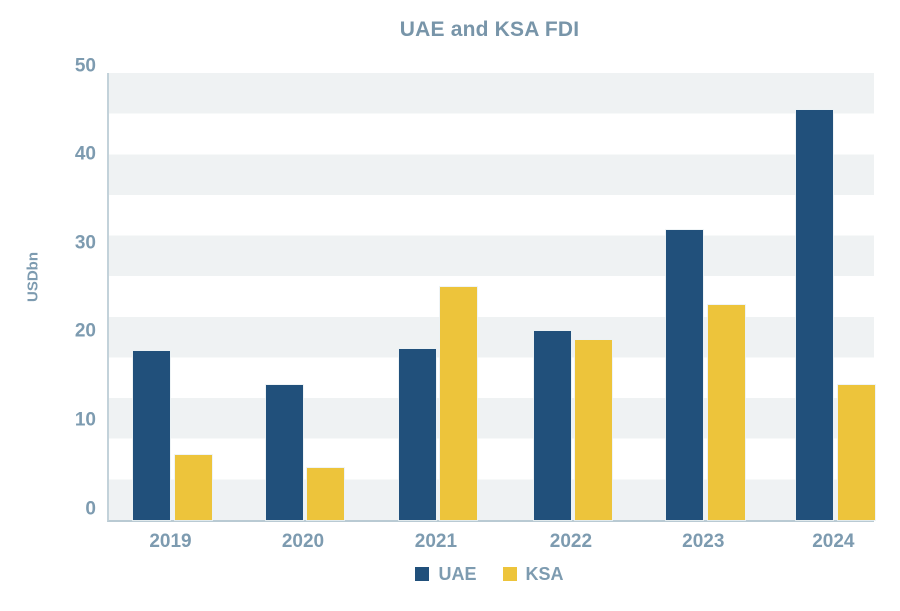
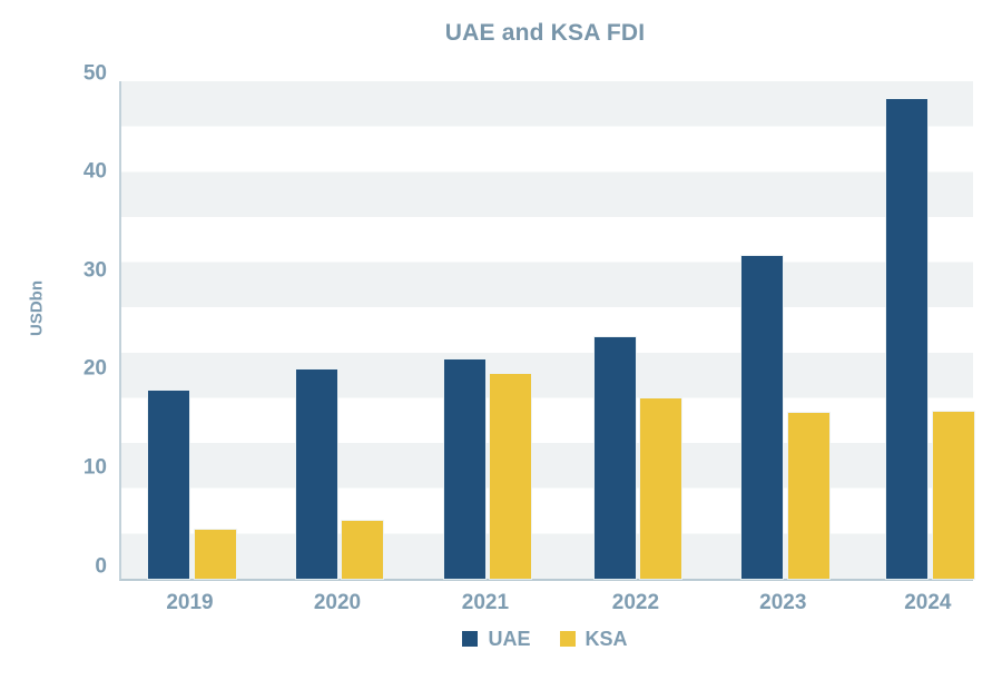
KSA/2019: 6 -> 4
UAE/2020: 14 -> 20
UAE/2021: 18 -> 21
KSA/2021: 25 -> 20
UAE/2022: 20 -> 23
KSA/2022: 19 -> 17
KSA/2023: 23 -> 16
UAE/2024: 45 -> 47
KSA/2024: 14 -> 16
